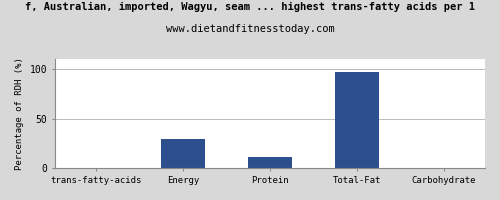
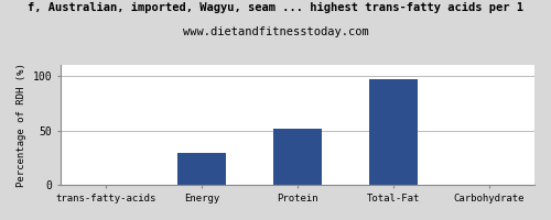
Protein: 11 -> 52
